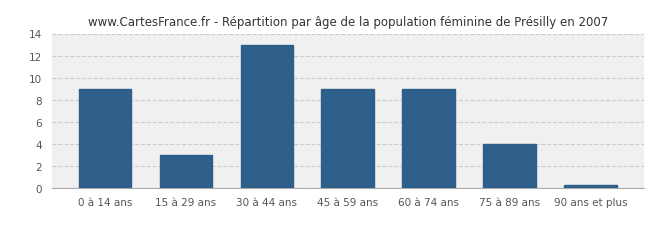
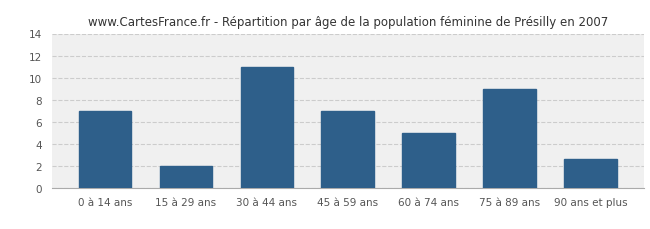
0 à 14 ans: 9.0 -> 7.0
15 à 29 ans: 3.0 -> 2.0
30 à 44 ans: 13.0 -> 11.0
45 à 59 ans: 9.0 -> 7.0
60 à 74 ans: 9.0 -> 5.0
75 à 89 ans: 4.0 -> 9.0
90 ans et plus: 0.2 -> 2.6
